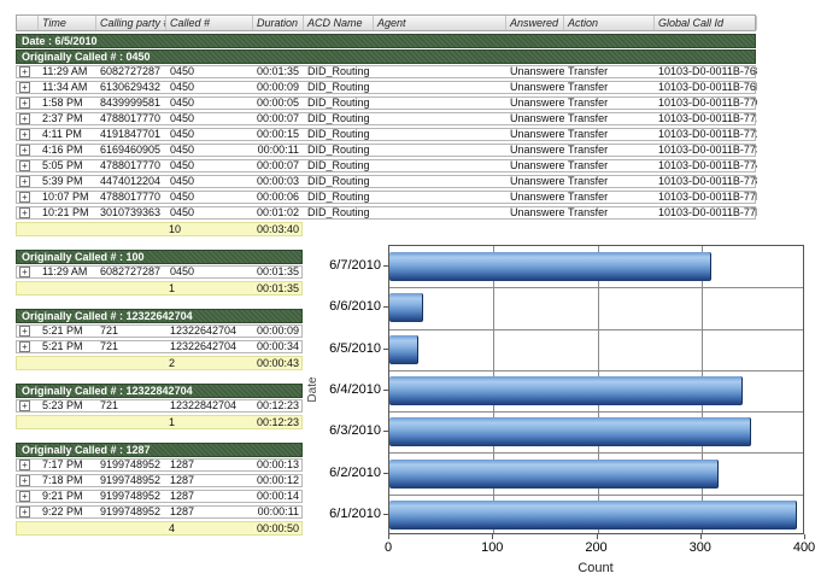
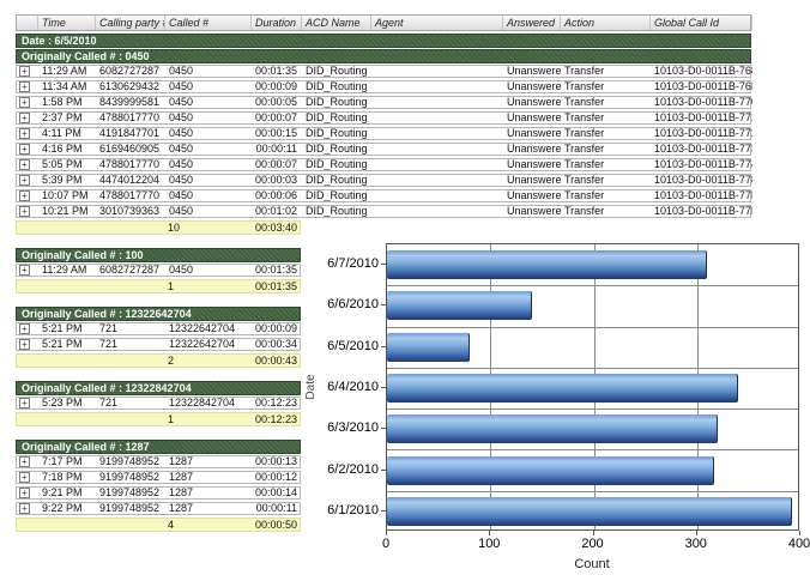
6/6/2010: 30 -> 140
6/5/2010: 30 -> 80
6/3/2010: 350 -> 320
